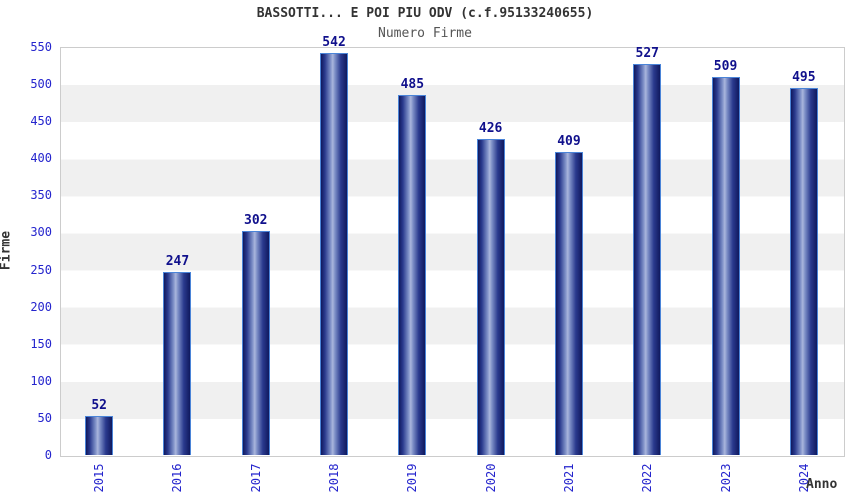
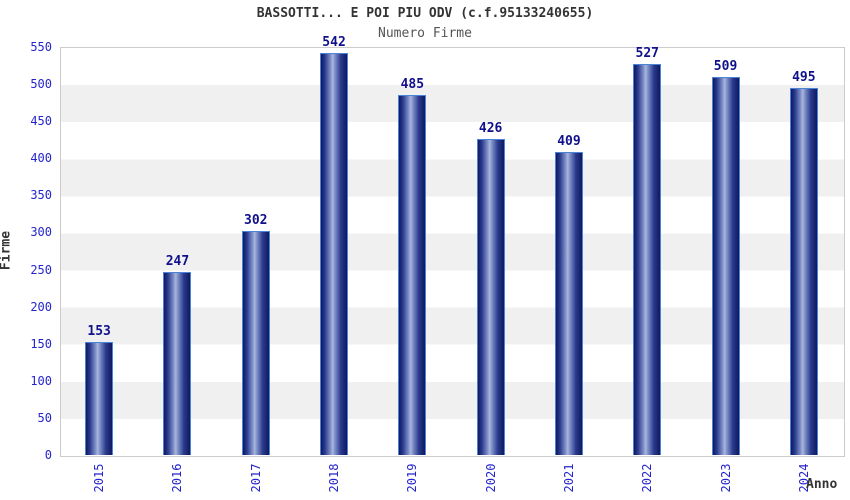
2015: 52 -> 153
